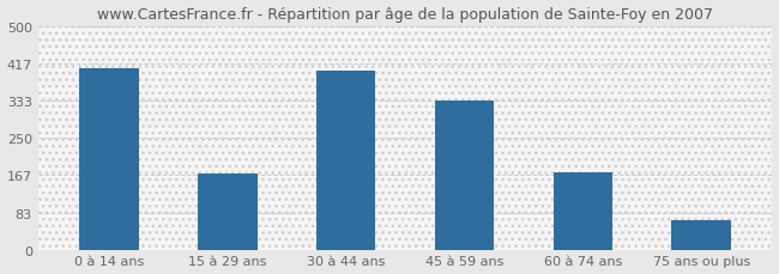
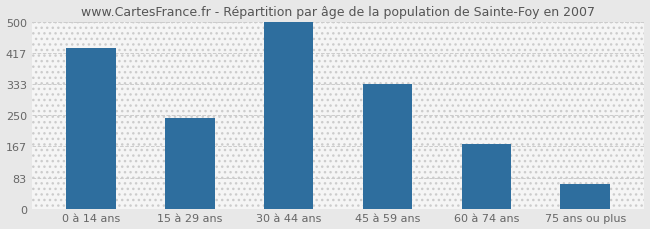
0 à 14 ans: 405 -> 430
15 à 29 ans: 170 -> 242
30 à 44 ans: 400 -> 500
